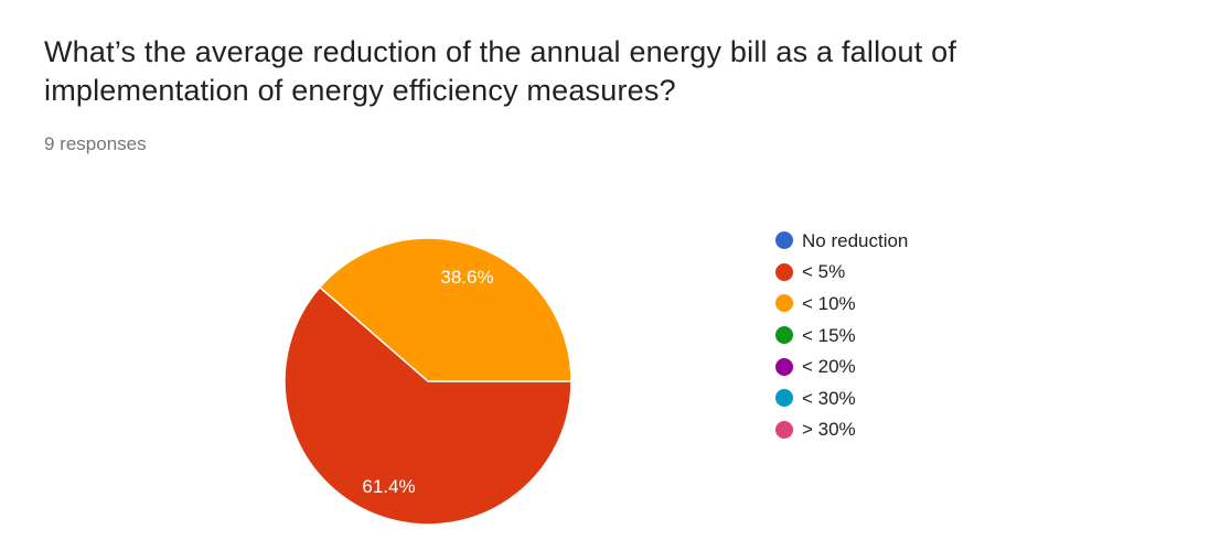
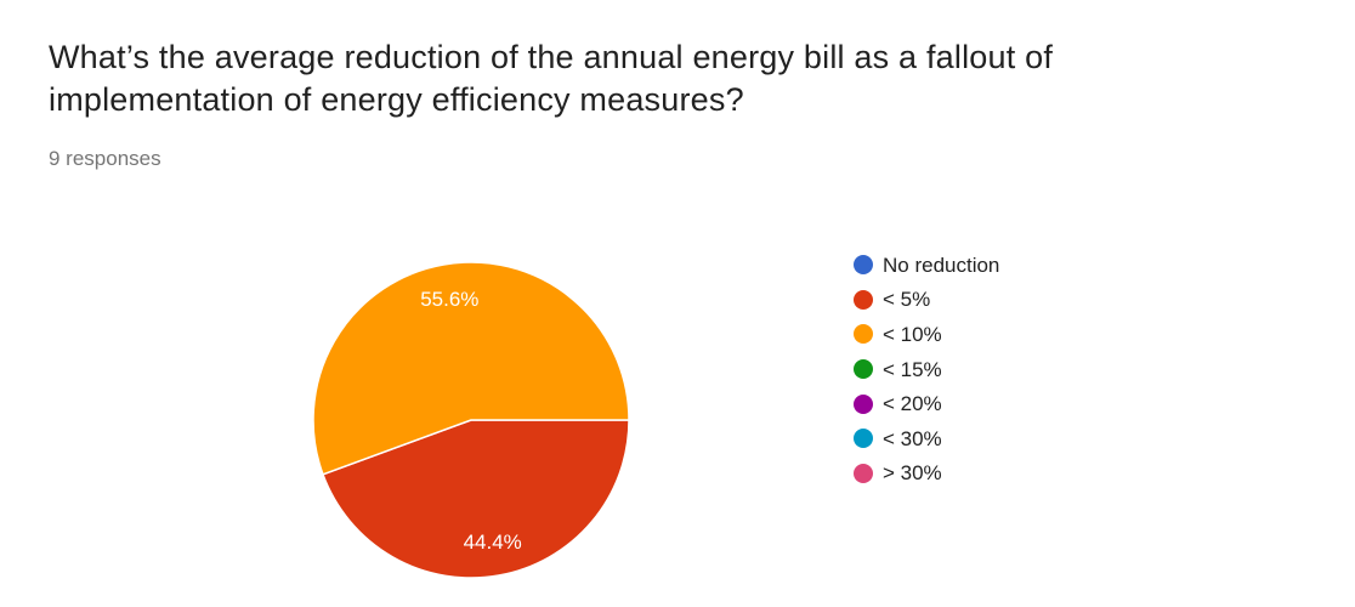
< 5%: 61.4% -> 44.4%
< 10%: 38.6% -> 55.6%
